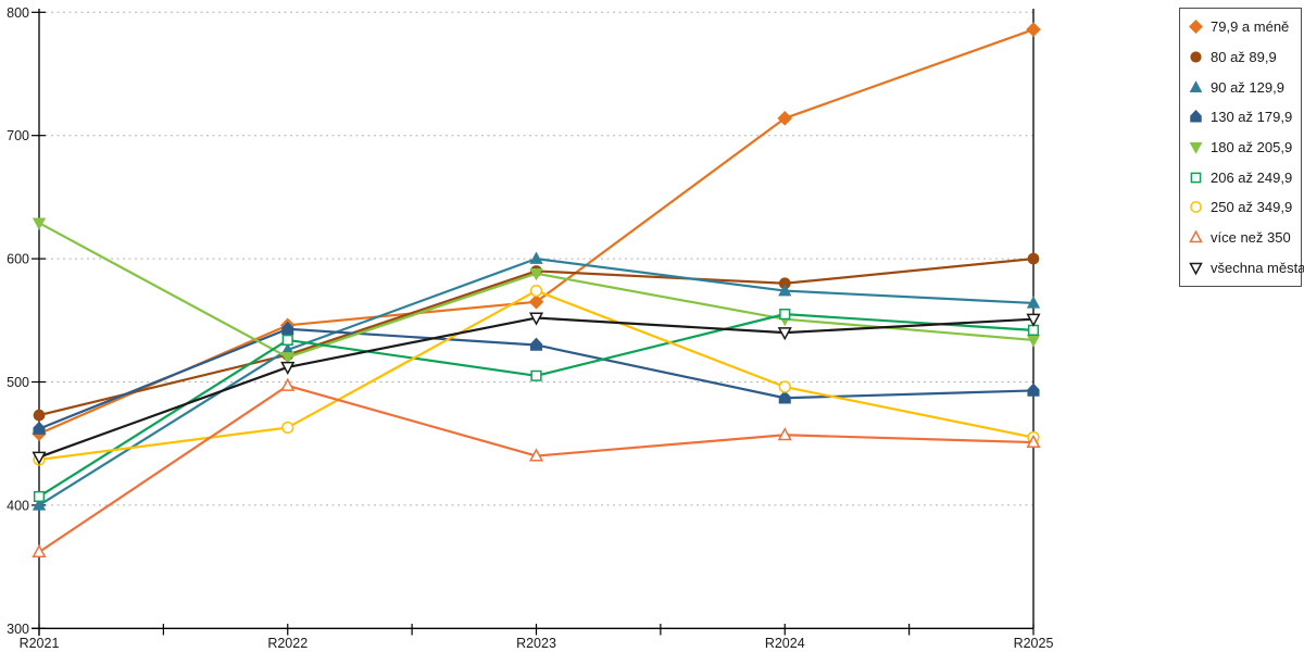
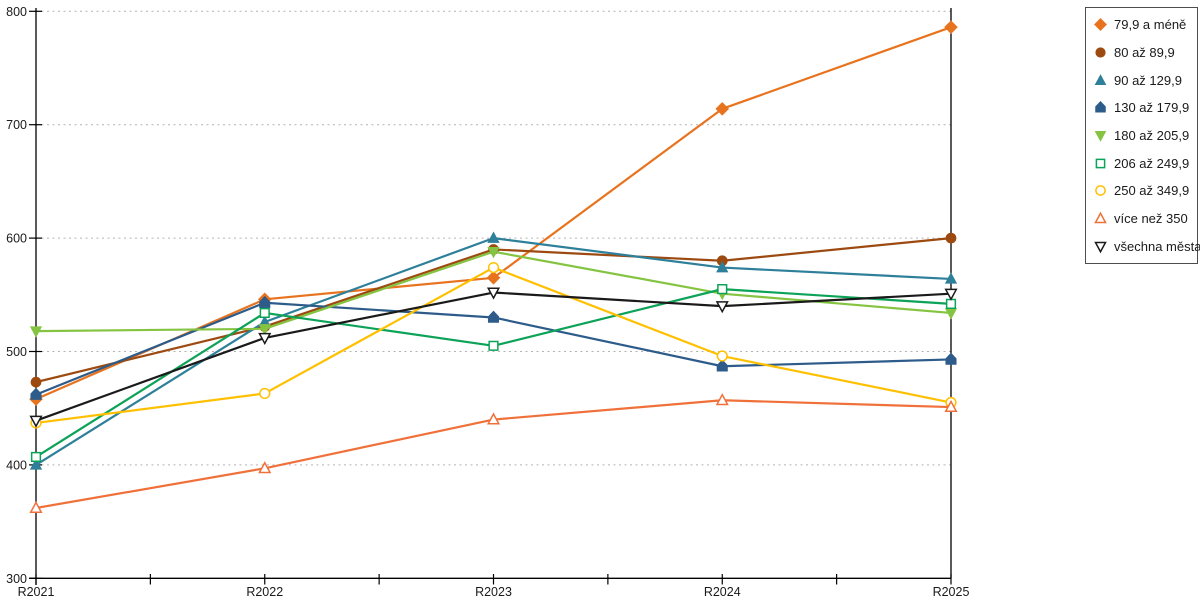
180 až 205,9/R2021: 629 -> 518
více než 350/R2022: 497 -> 397
